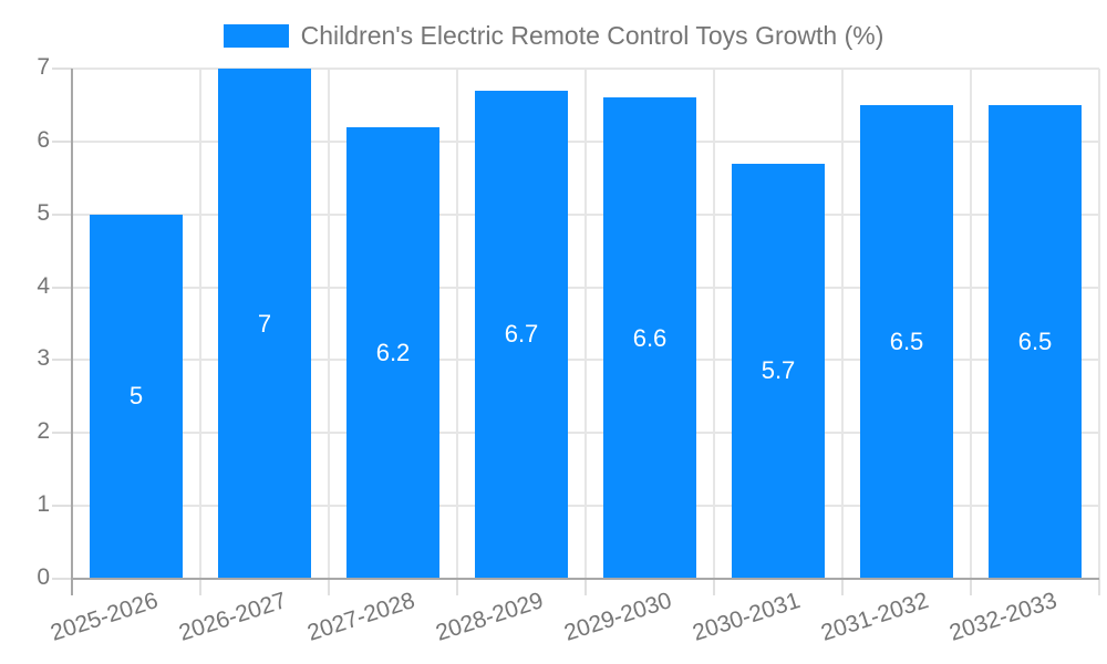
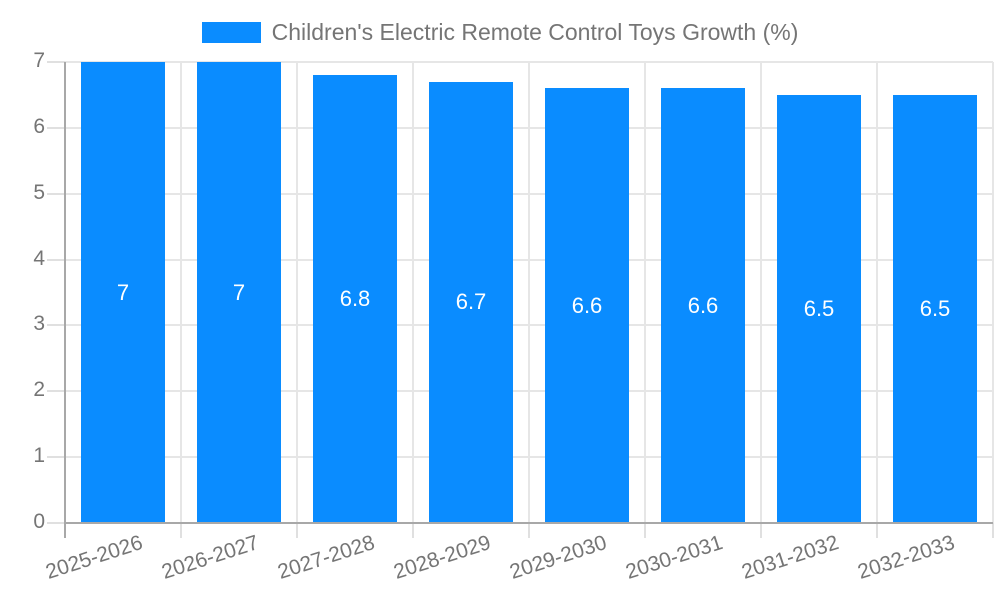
2025-2026: 5 -> 7
2027-2028: 6.2 -> 6.8
2030-2031: 5.7 -> 6.6
